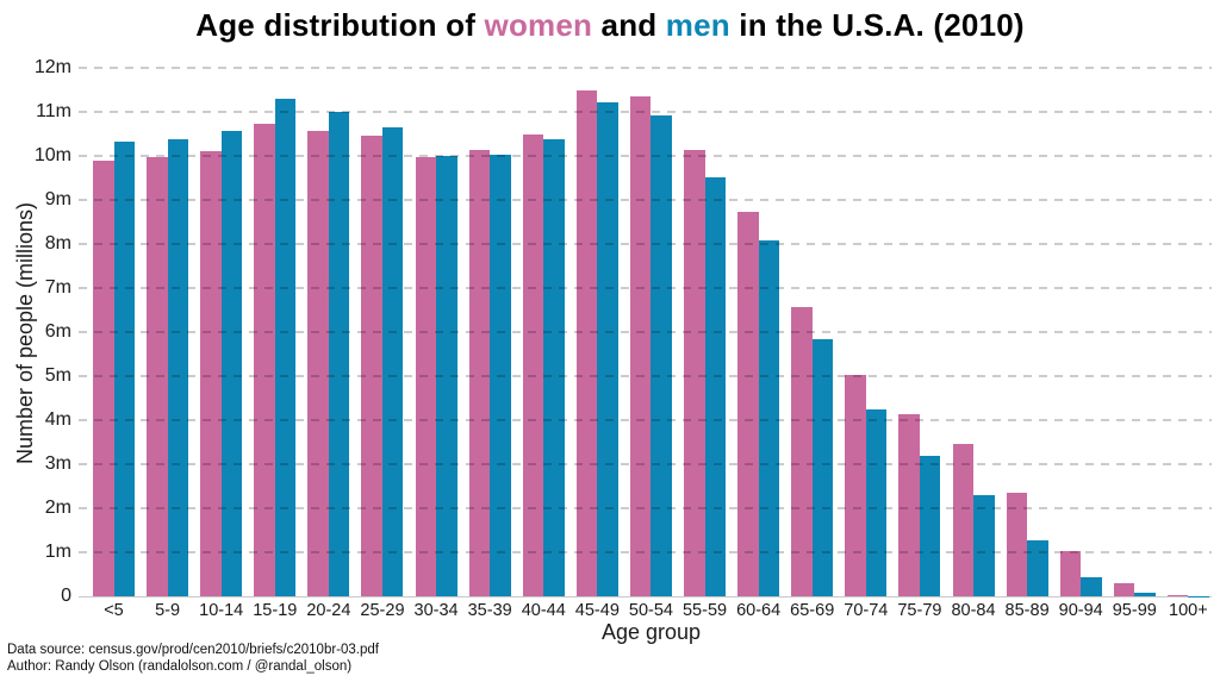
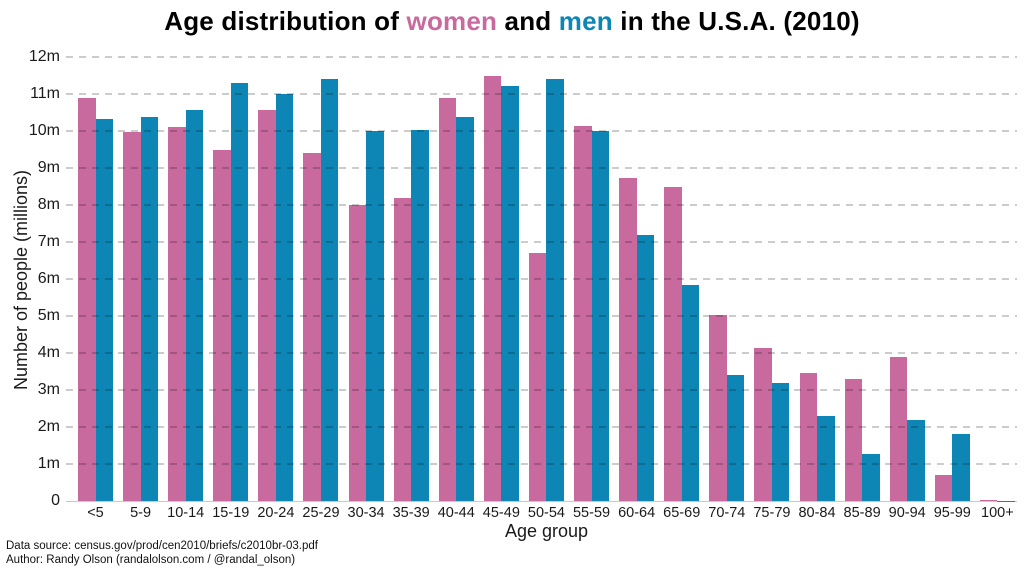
women/<5: 9.9m -> 10.9m
women/15-19: 10.7m -> 9.5m
women/25-29: 10.5m -> 9.4m
men/25-29: 10.6m -> 11.4m
women/30-34: 10.0m -> 8.0m
women/35-39: 10.1m -> 8.2m
women/40-44: 10.5m -> 10.9m
women/50-54: 11.4m -> 6.7m
men/50-54: 10.9m -> 11.4m
men/55-59: 9.5m -> 10.0m
men/60-64: 8.1m -> 7.2m
women/65-69: 6.6m -> 8.5m
men/70-74: 4.2m -> 3.4m
women/85-89: 2.4m -> 3.3m
women/90-94: 1.0m -> 3.9m
men/90-94: 0.4m -> 2.2m
women/95-99: 0.3m -> 0.7m
men/95-99: 0.1m -> 1.8m
